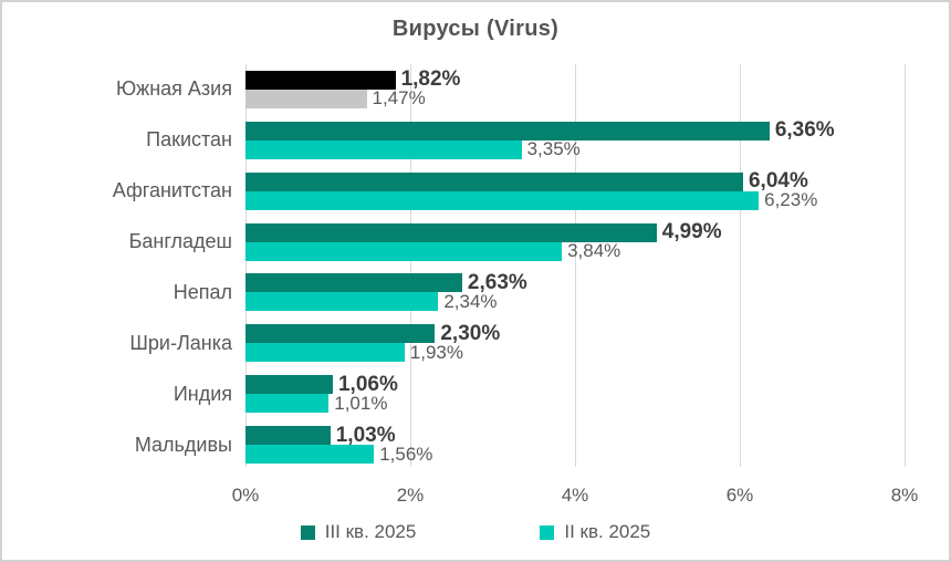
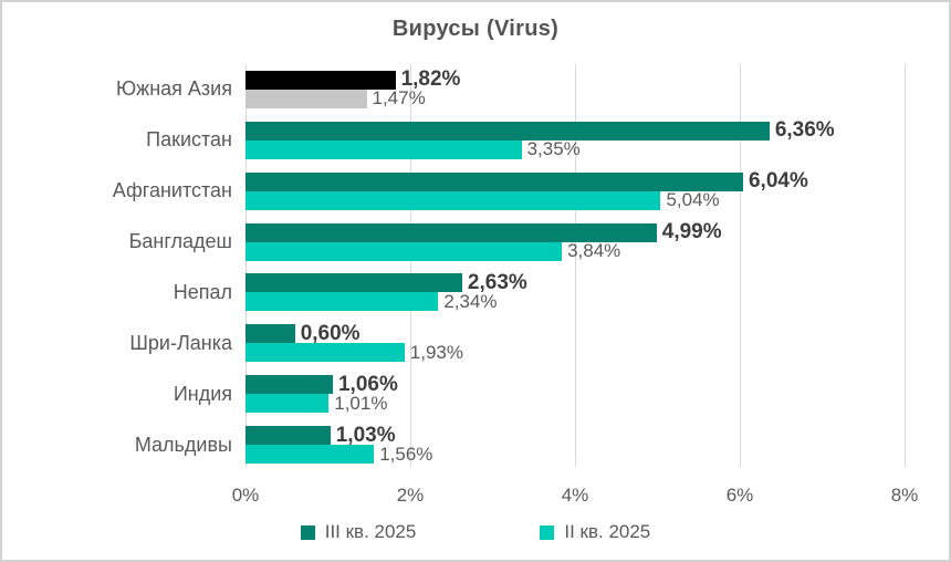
II кв. 2025/Афганитстан: 6,23% -> 5,04%
III кв. 2025/Шри-Ланка: 2,30% -> 0,60%
